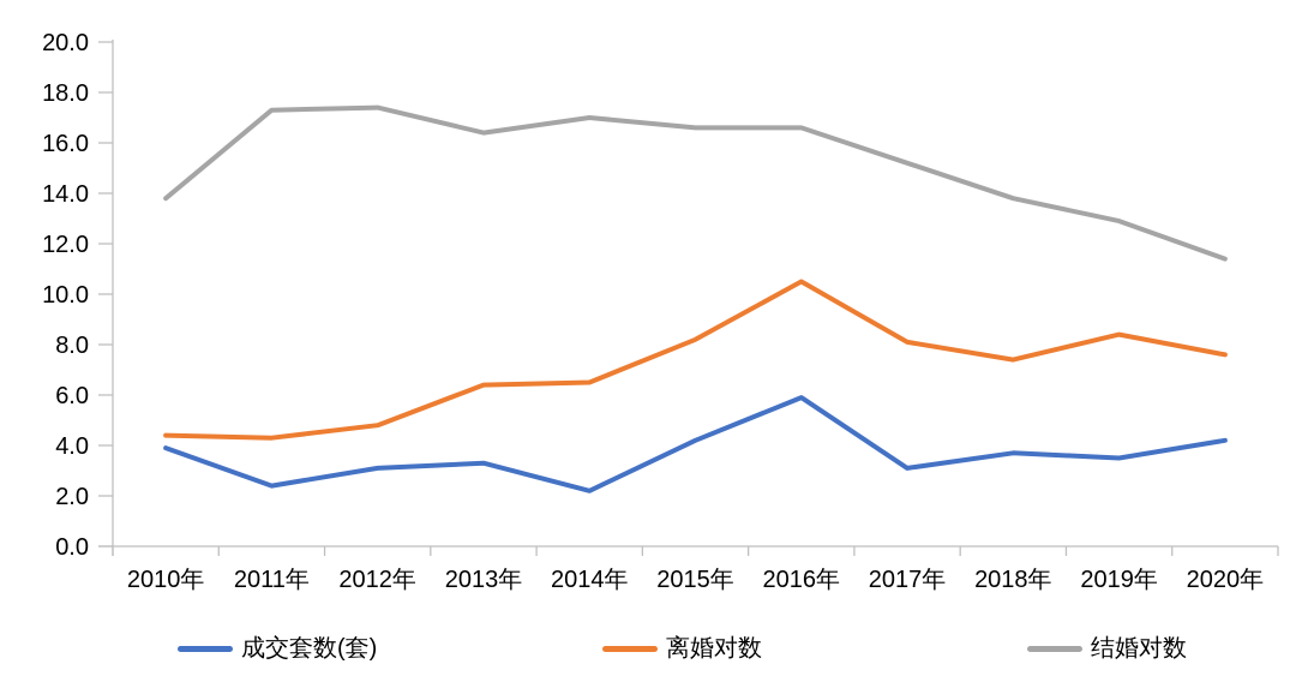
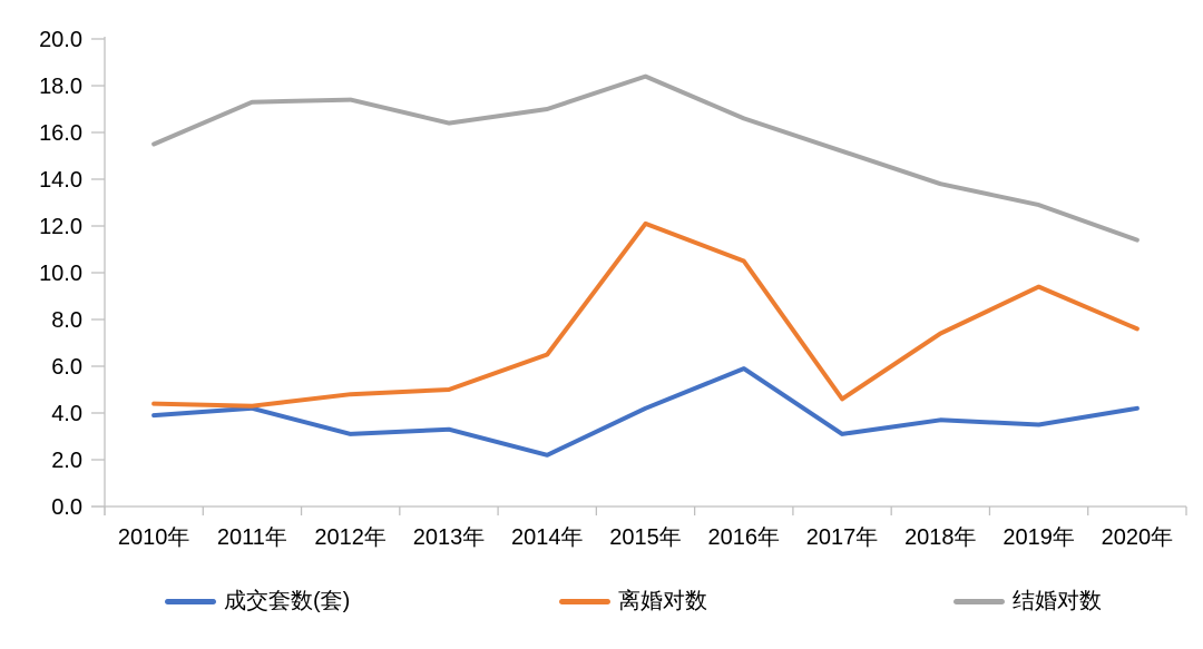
结婚对数/2010年: 13.8 -> 15.5
成交套数(套)/2011年: 2.4 -> 4.2
离婚对数/2013年: 6.4 -> 5.0
离婚对数/2015年: 8.2 -> 12.1
结婚对数/2015年: 16.6 -> 18.4
离婚对数/2017年: 8.1 -> 4.6
离婚对数/2019年: 8.4 -> 9.4
